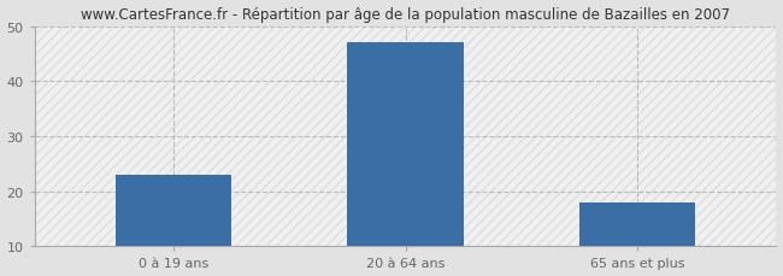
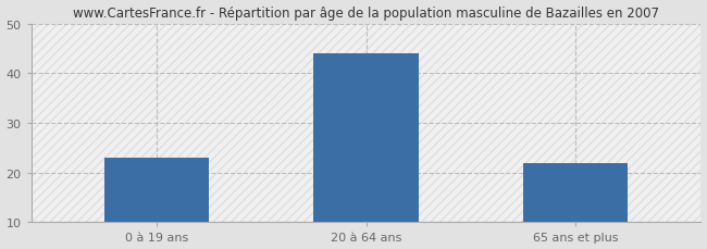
20 à 64 ans: 47 -> 44
65 ans et plus: 18 -> 22
